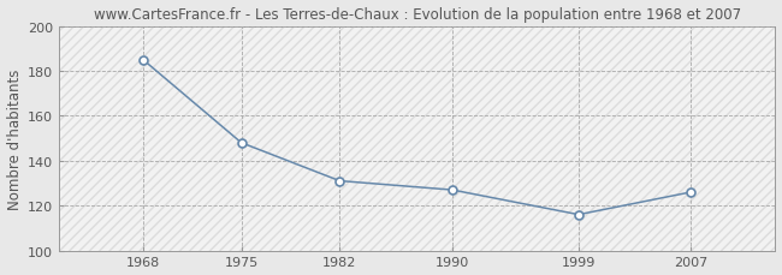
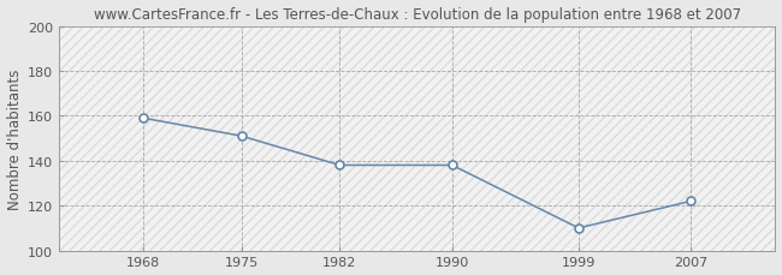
1968: 185 -> 159
1975: 148 -> 151
1982: 131 -> 138
1990: 127 -> 138
1999: 116 -> 110
2007: 126 -> 122
